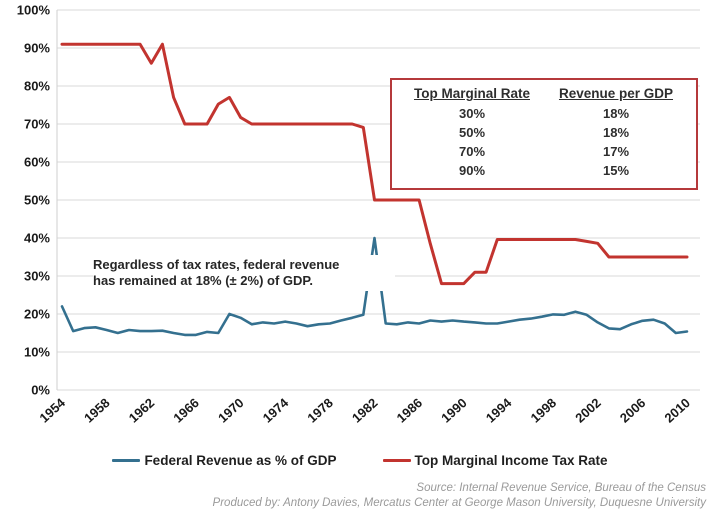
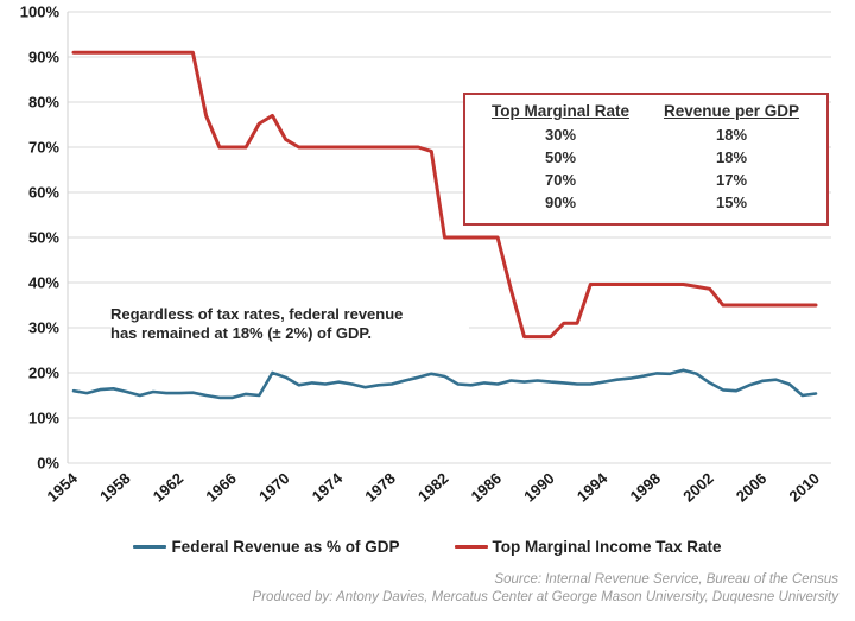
Federal Revenue as % of GDP/1954: 22% -> 16%
Top Marginal Income Tax Rate/1962: 86% -> 91%
Federal Revenue as % of GDP/1982: 40% -> 19%
